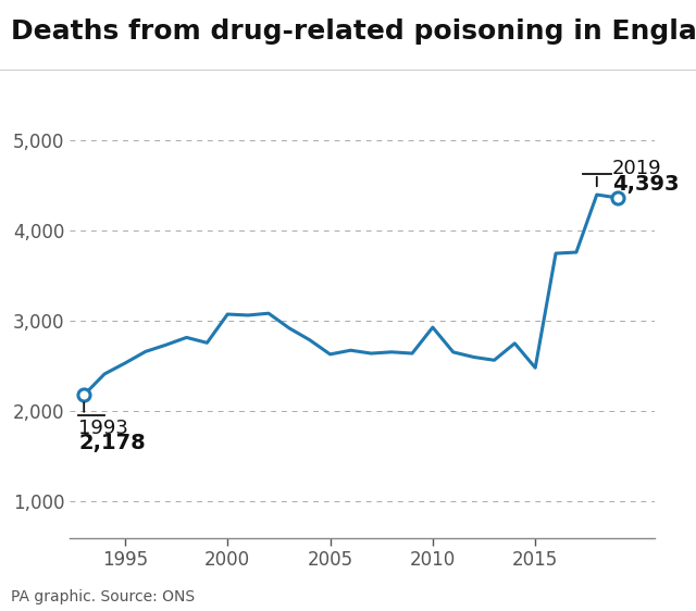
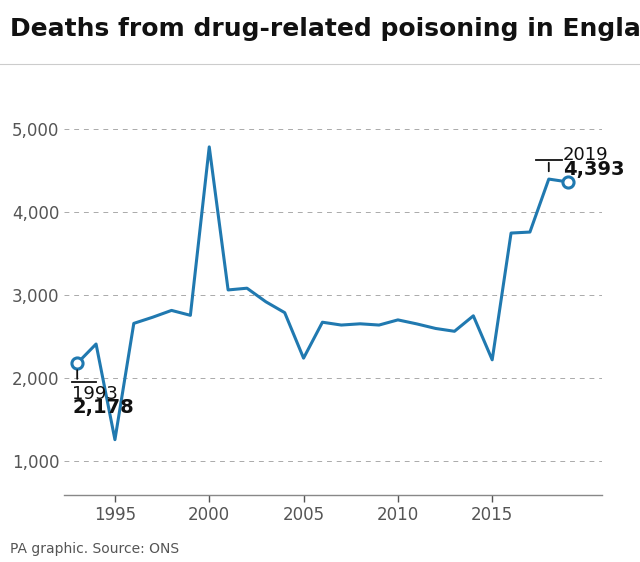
1995: 2,530 -> 1,260
2000: 3,070 -> 4,780
2005: 2,630 -> 2,240
2010: 2,930 -> 2,700
2015: 2,480 -> 2,220
